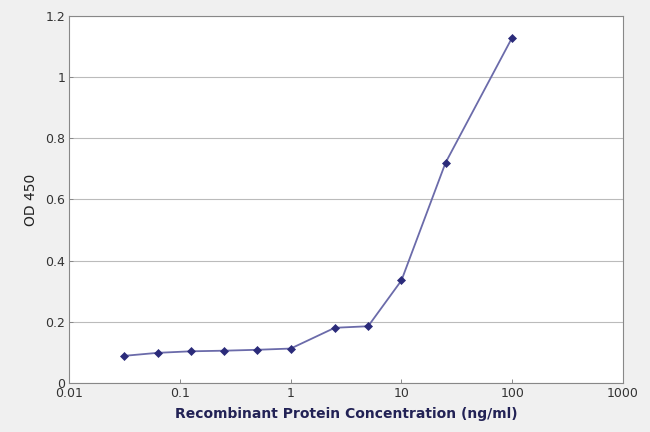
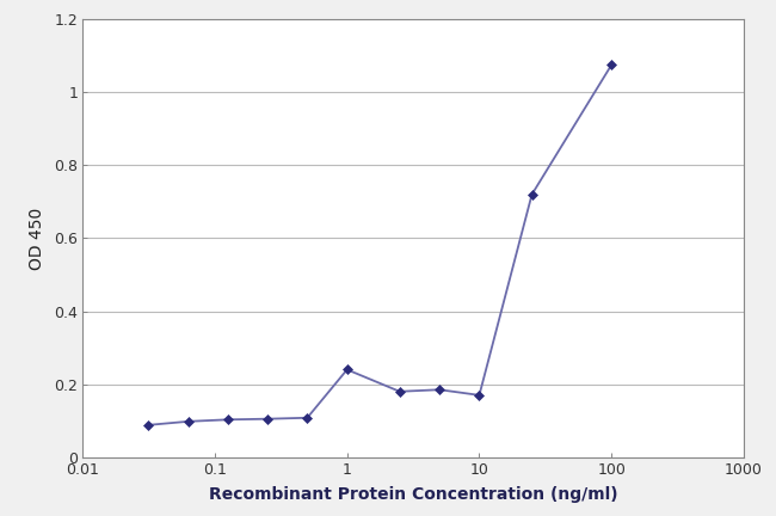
1: 0.112 -> 0.240
10: 0.335 -> 0.170
100: 1.130 -> 1.075
